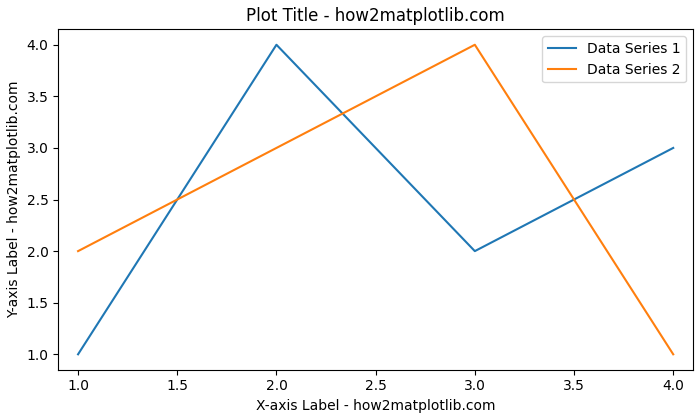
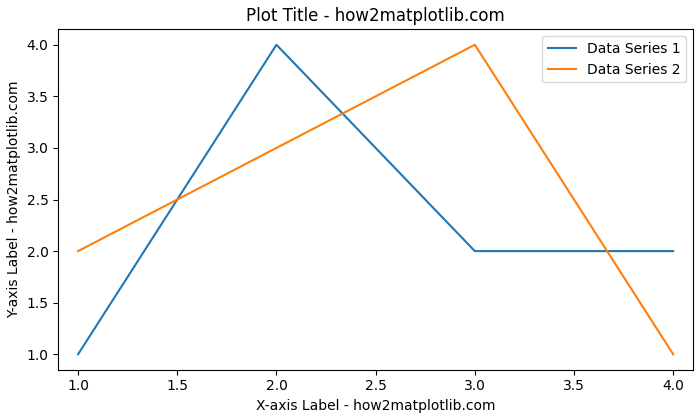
Data Series 1/4.0: 3 -> 2
